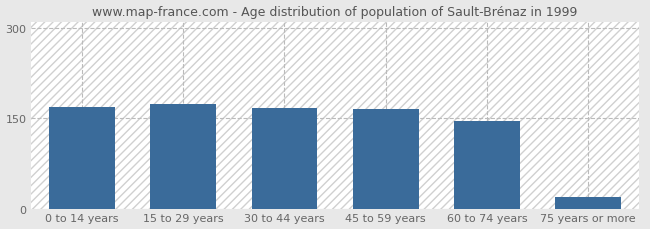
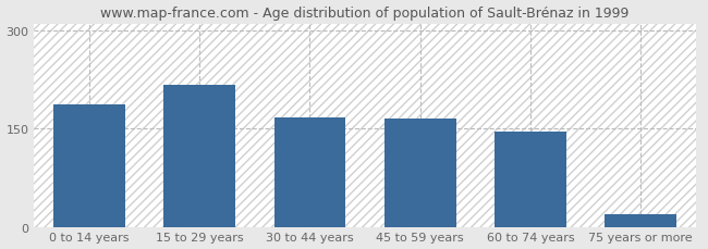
0 to 14 years: 168 -> 186
15 to 29 years: 173 -> 216
